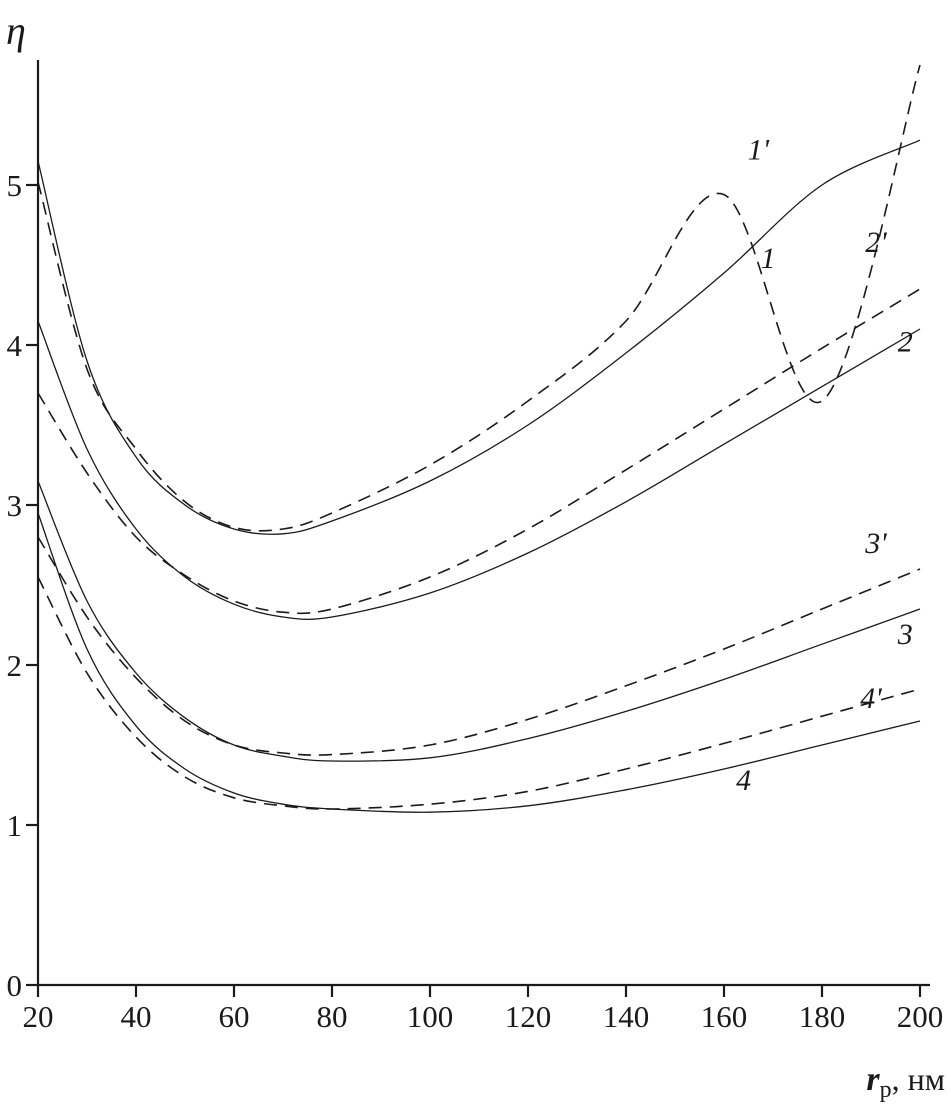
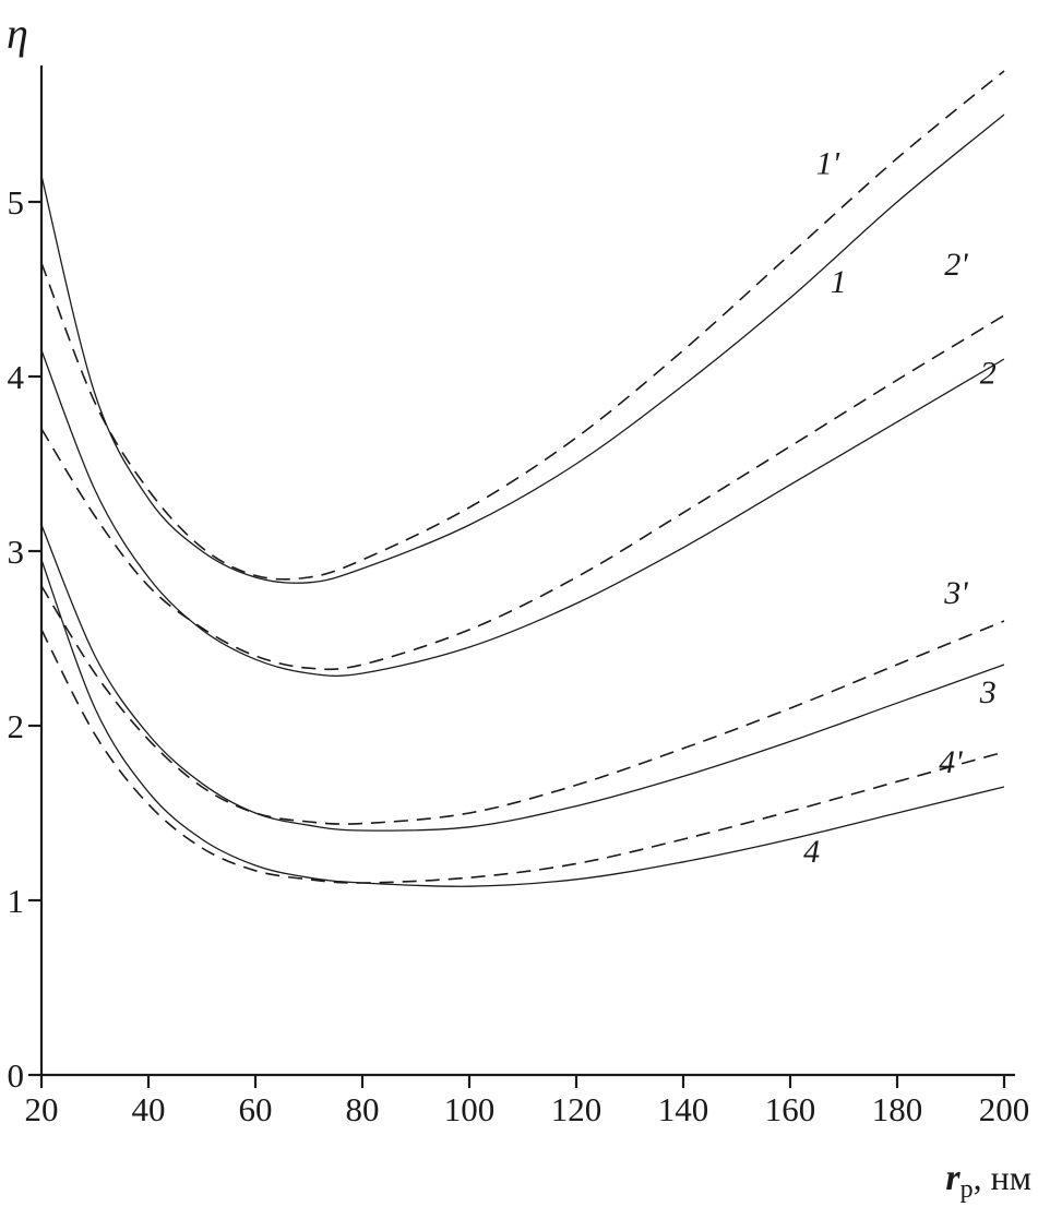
1'/20: 5.02 -> 4.65
1'/160: 4.94 -> 4.70
1'/180: 3.65 -> 5.25
1/200: 5.28 -> 5.50
